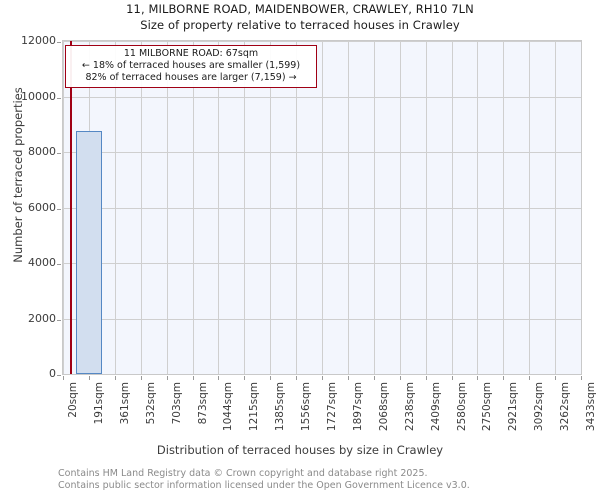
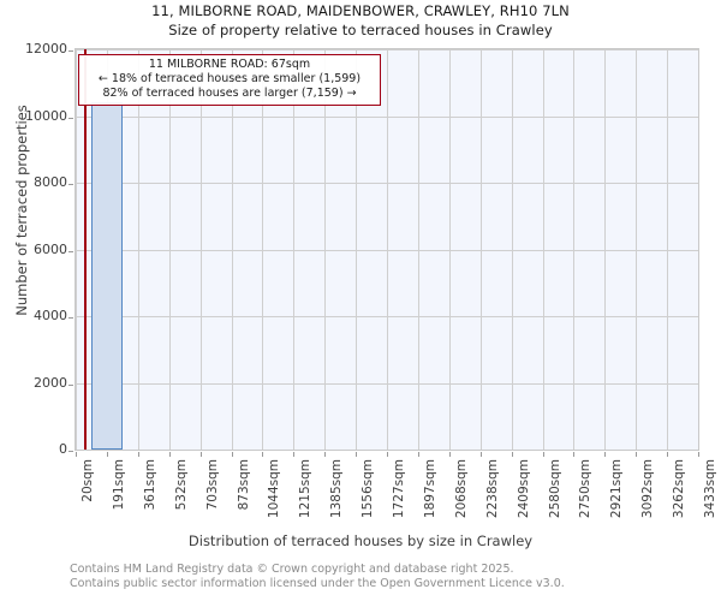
191sqm: 8800 -> 10400
